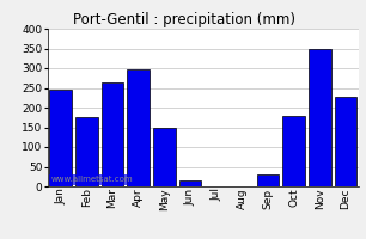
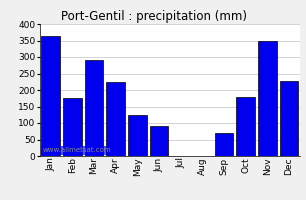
Jan: 245 -> 365
Mar: 265 -> 290
Apr: 298 -> 225
May: 148 -> 125
Jun: 15 -> 90
Sep: 30 -> 70
